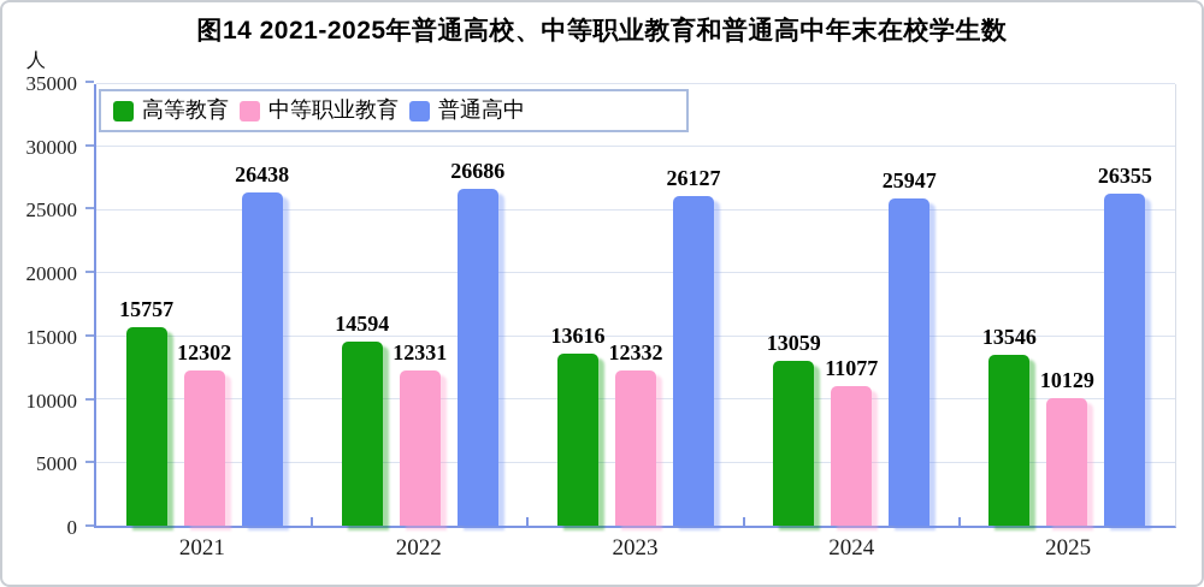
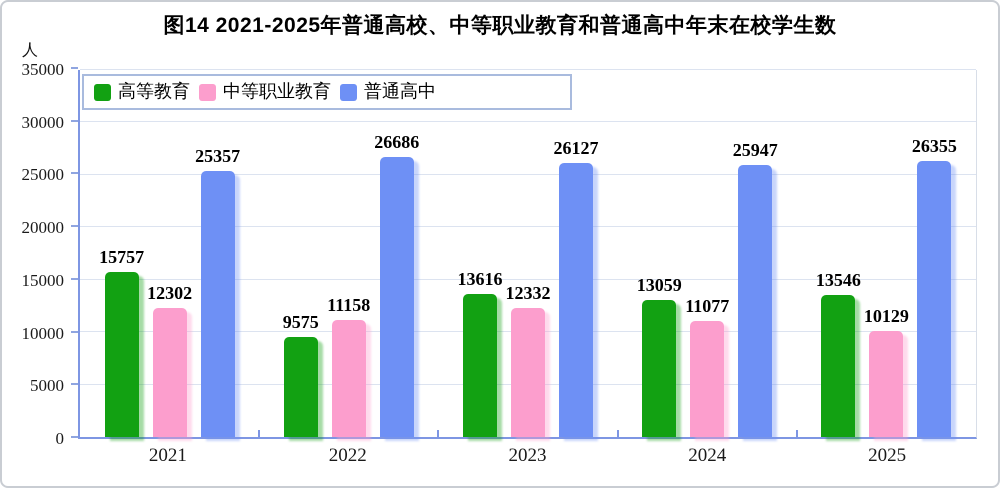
普通高中/2021: 26438 -> 25357
高等教育/2022: 14594 -> 9575
中等职业教育/2022: 12331 -> 11158
